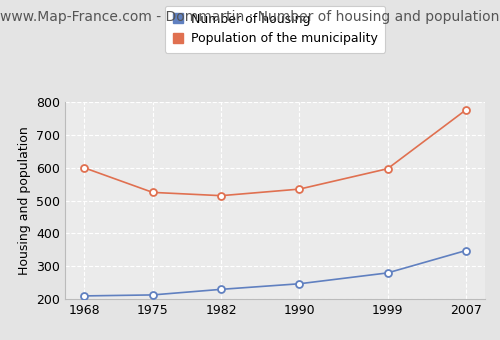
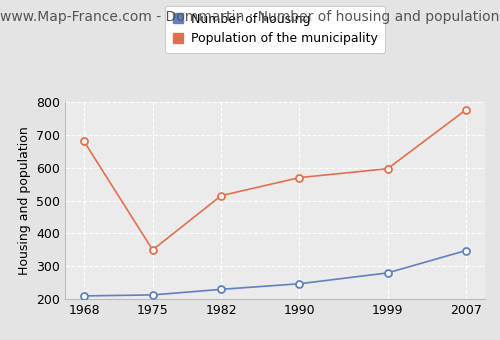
Population of the municipality/1968: 600 -> 680
Population of the municipality/1975: 525 -> 350
Population of the municipality/1990: 535 -> 570
